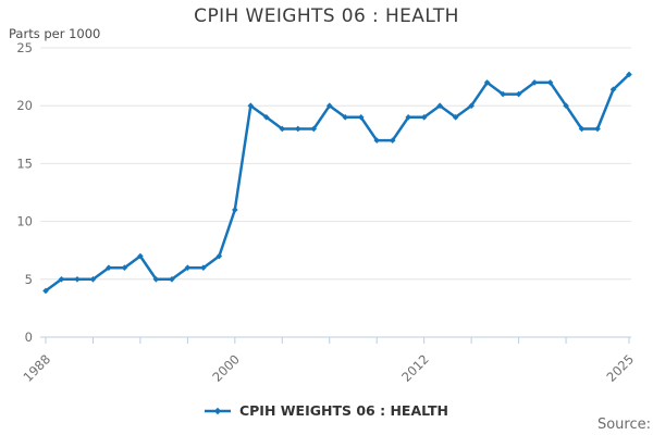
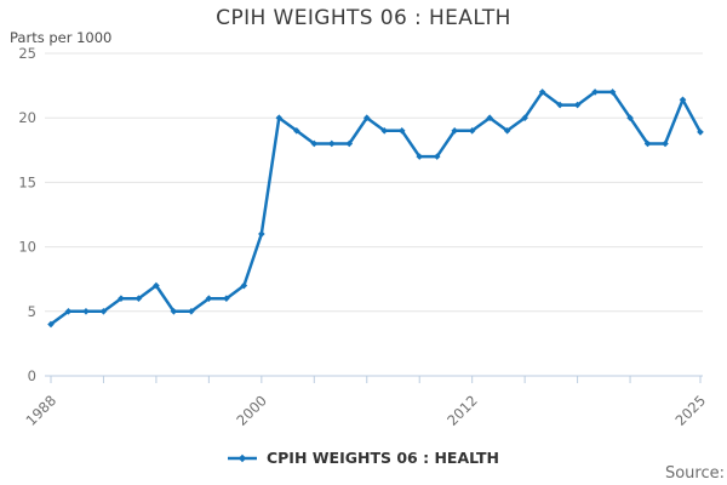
2025: 22.7 -> 18.9
